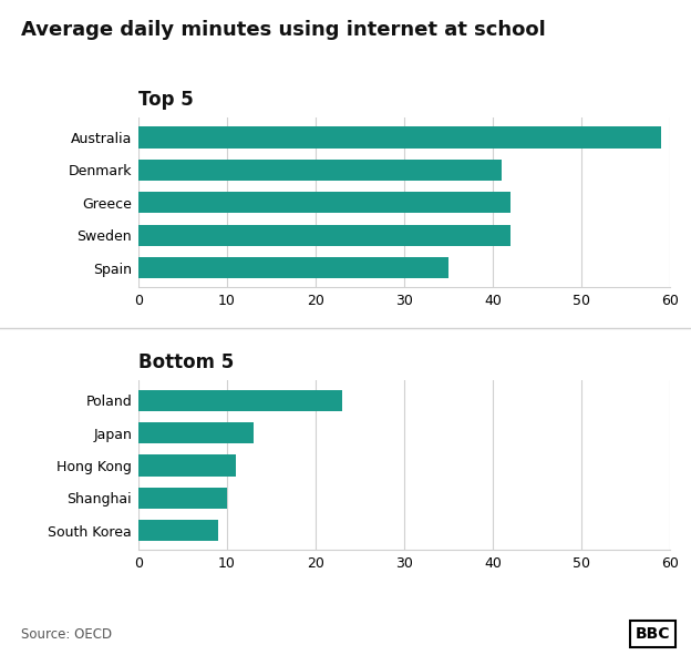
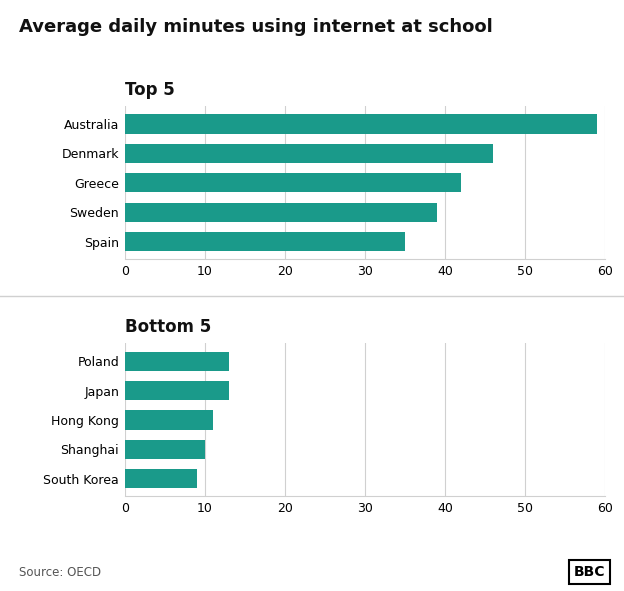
Top 5/Denmark: 41 -> 46
Top 5/Sweden: 42 -> 39
Bottom 5/Poland: 23 -> 13
